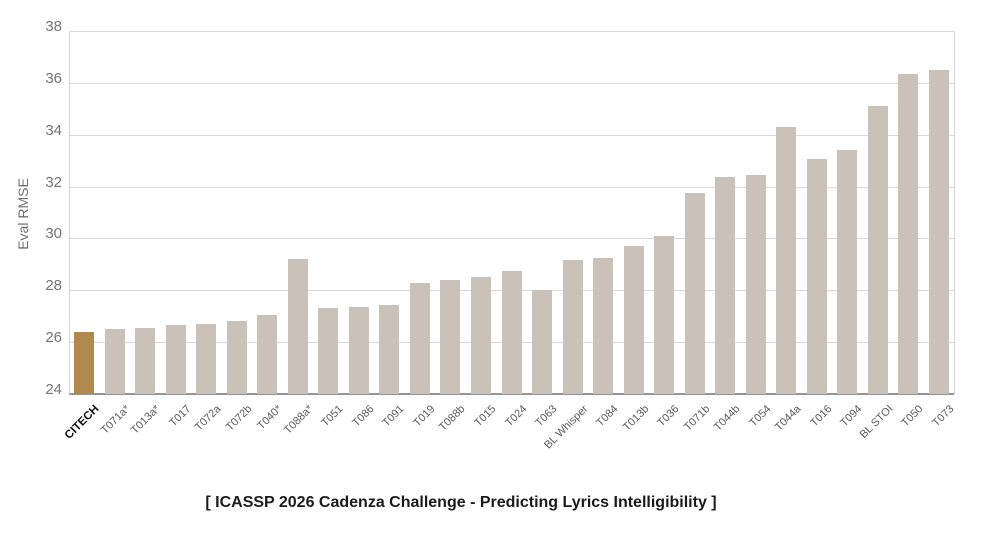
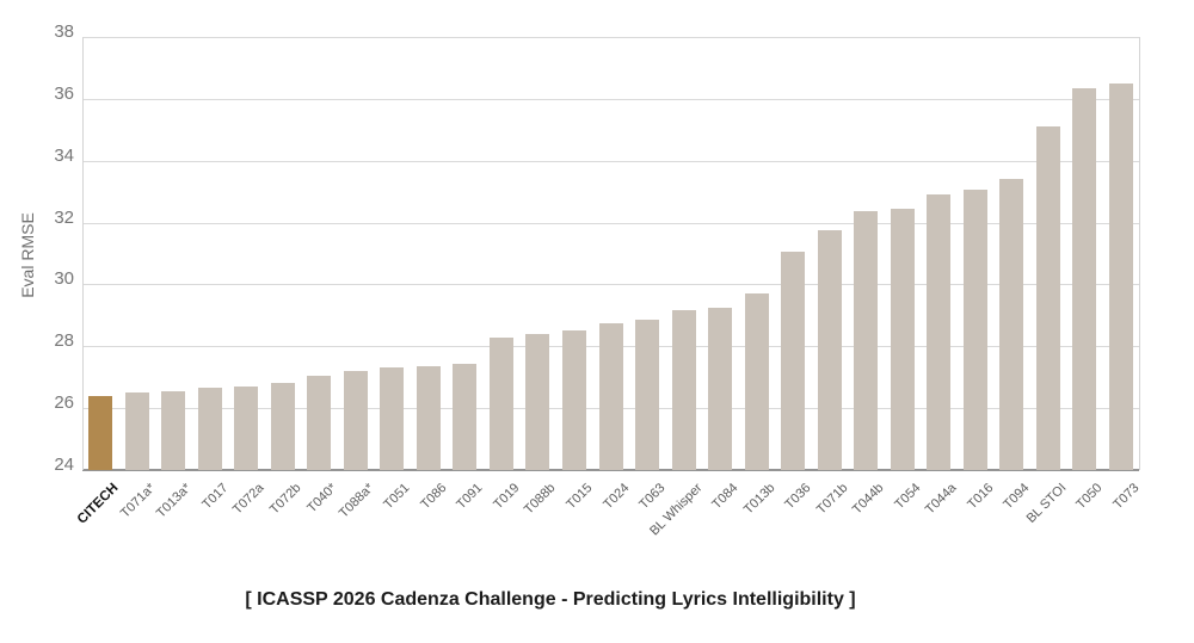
T088a*: 29.2 -> 27.2
T063: 28.0 -> 28.9
T036: 30.1 -> 31.1
T044a: 34.3 -> 32.9
